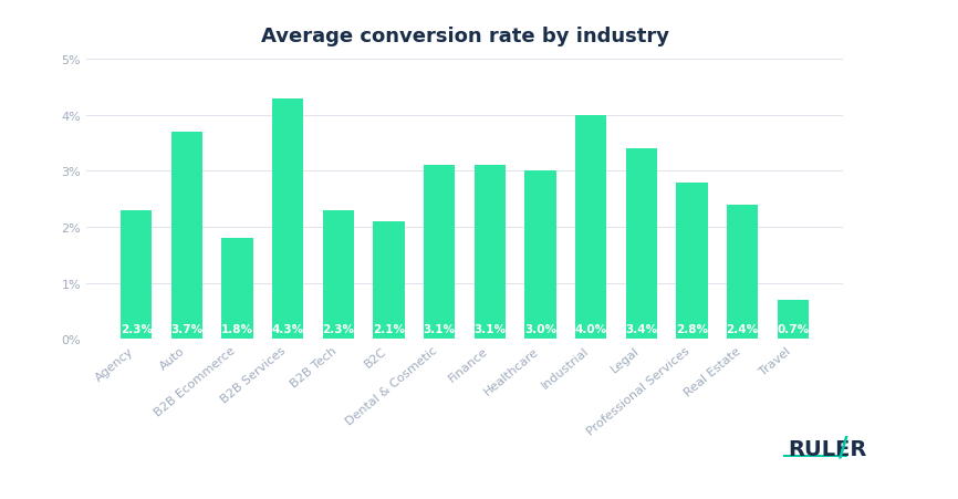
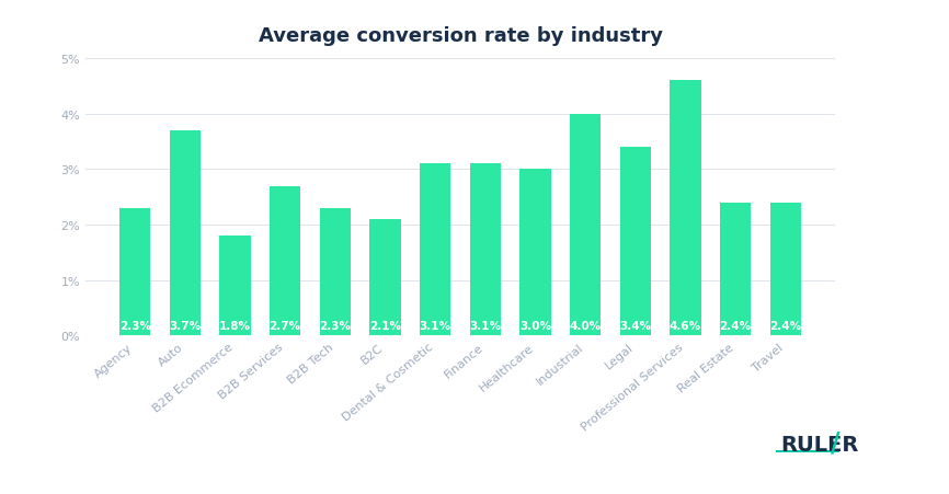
B2B Services: 4.3% -> 2.7%
Professional Services: 2.8% -> 4.6%
Travel: 0.7% -> 2.4%
